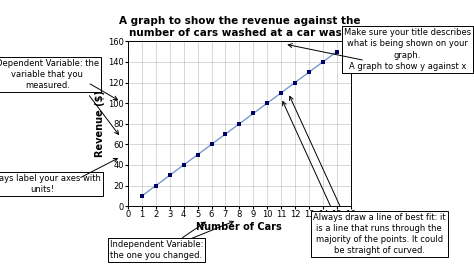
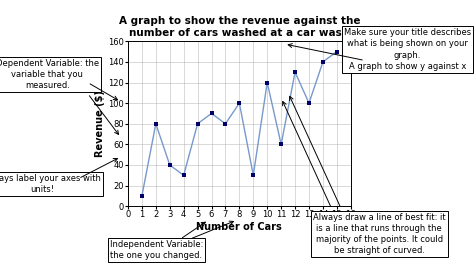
2: 20 -> 80
3: 30 -> 40
4: 40 -> 30
5: 50 -> 80
6: 60 -> 90
7: 70 -> 80
8: 80 -> 100
9: 90 -> 30
10: 100 -> 120
11: 110 -> 60
12: 120 -> 130
13: 130 -> 100
